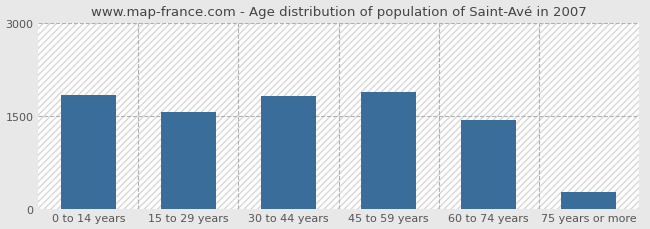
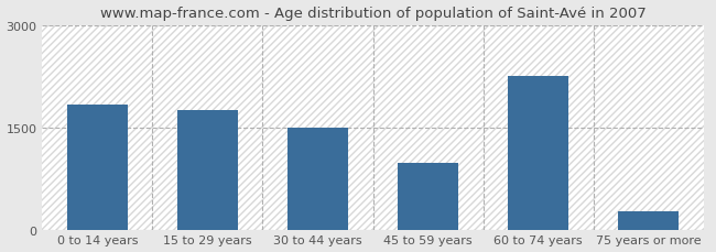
15 to 29 years: 1560 -> 1760
30 to 44 years: 1820 -> 1500
45 to 59 years: 1880 -> 980
60 to 74 years: 1430 -> 2260
